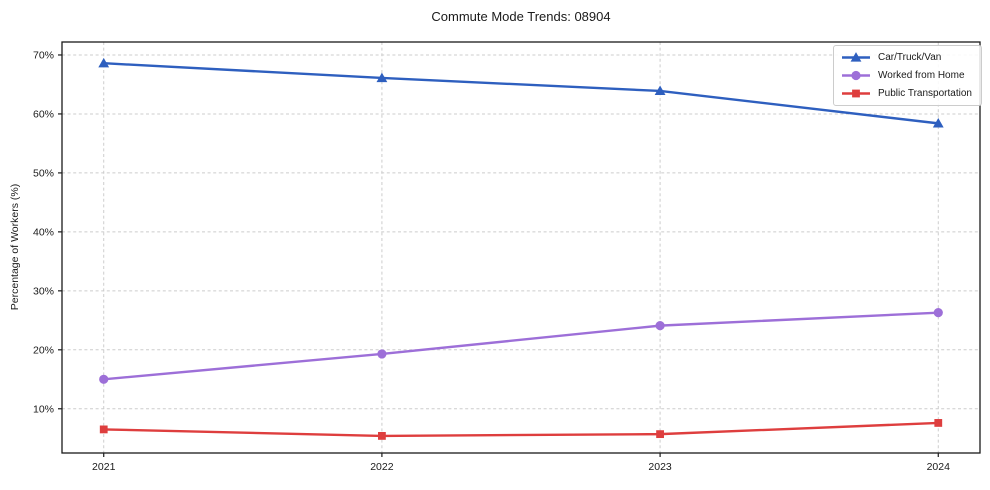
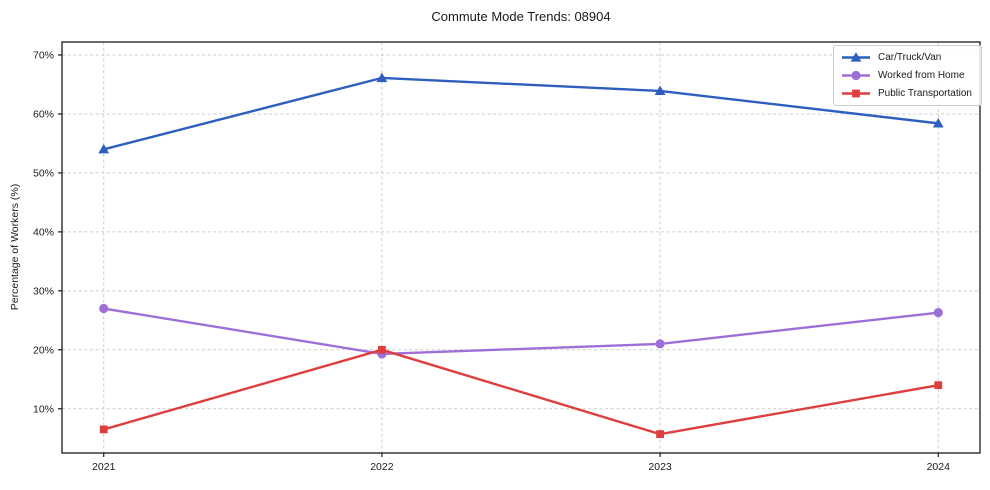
Car/Truck/Van/2021: 69% -> 54%
Worked from Home/2021: 15% -> 27%
Public Transportation/2022: 5% -> 20%
Worked from Home/2023: 24% -> 21%
Public Transportation/2024: 8% -> 14%
